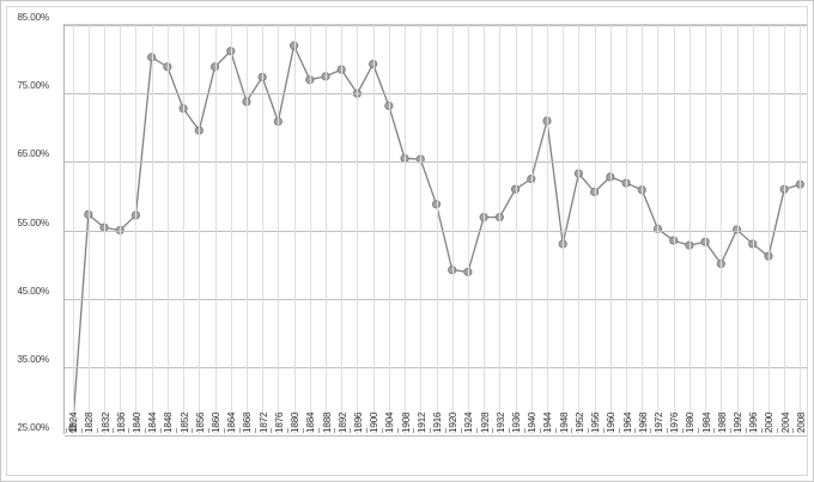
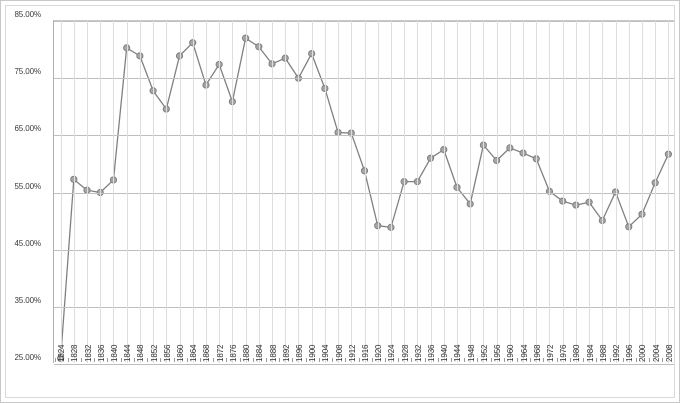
1884: 77% -> 80%
1944: 71% -> 56%
1996: 53% -> 49%
2004: 61% -> 57%
